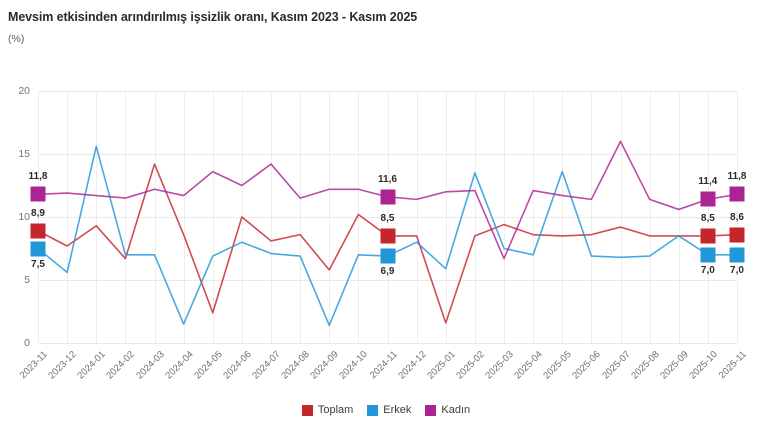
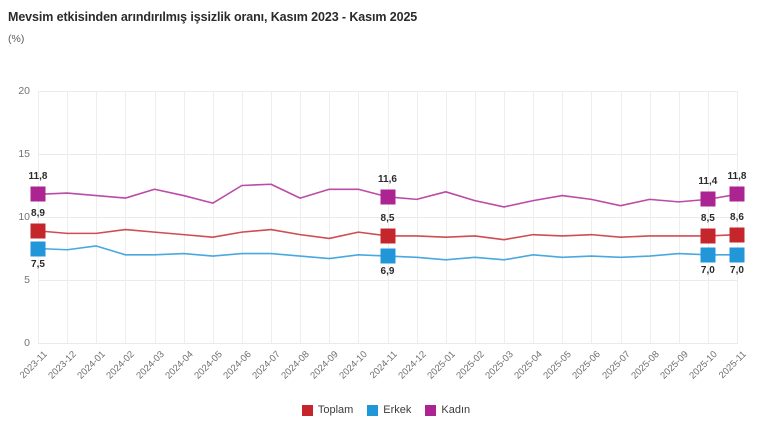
Toplam/2023-12: 7.7 -> 8.7
Erkek/2023-12: 5.6 -> 7.4
Toplam/2024-01: 9.3 -> 8.7
Erkek/2024-01: 15.6 -> 7.7
Toplam/2024-02: 6.7 -> 9.0
Toplam/2024-03: 14.2 -> 8.8
Erkek/2024-04: 1.5 -> 7.1
Toplam/2024-05: 2.4 -> 8.4
Kadın/2024-05: 13.6 -> 11.1
Toplam/2024-06: 10.0 -> 8.8
Erkek/2024-06: 8.0 -> 7.1
Toplam/2024-07: 8.1 -> 9.0
Kadın/2024-07: 14.2 -> 12.6
Toplam/2024-09: 5.8 -> 8.3
Erkek/2024-09: 1.4 -> 6.7
Toplam/2024-10: 10.2 -> 8.8
Erkek/2024-12: 8.0 -> 6.8
Toplam/2025-01: 1.6 -> 8.4
Erkek/2025-01: 5.9 -> 6.6
Erkek/2025-02: 13.5 -> 6.8
Kadın/2025-02: 12.1 -> 11.3
Toplam/2025-03: 9.4 -> 8.2
Erkek/2025-03: 7.5 -> 6.6
Kadın/2025-03: 6.7 -> 10.8
Kadın/2025-04: 12.1 -> 11.3
Erkek/2025-05: 13.6 -> 6.8
Toplam/2025-07: 9.2 -> 8.4
Kadın/2025-07: 16.0 -> 10.9
Erkek/2025-09: 8.5 -> 7.1
Kadın/2025-09: 10.6 -> 11.2
